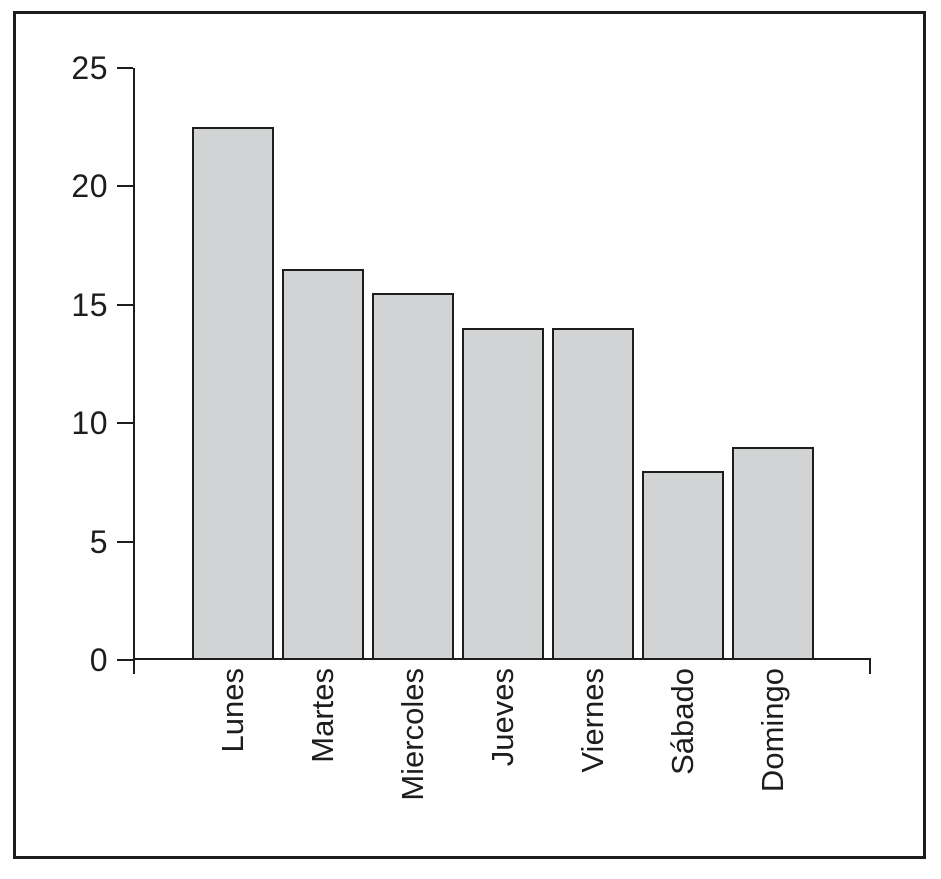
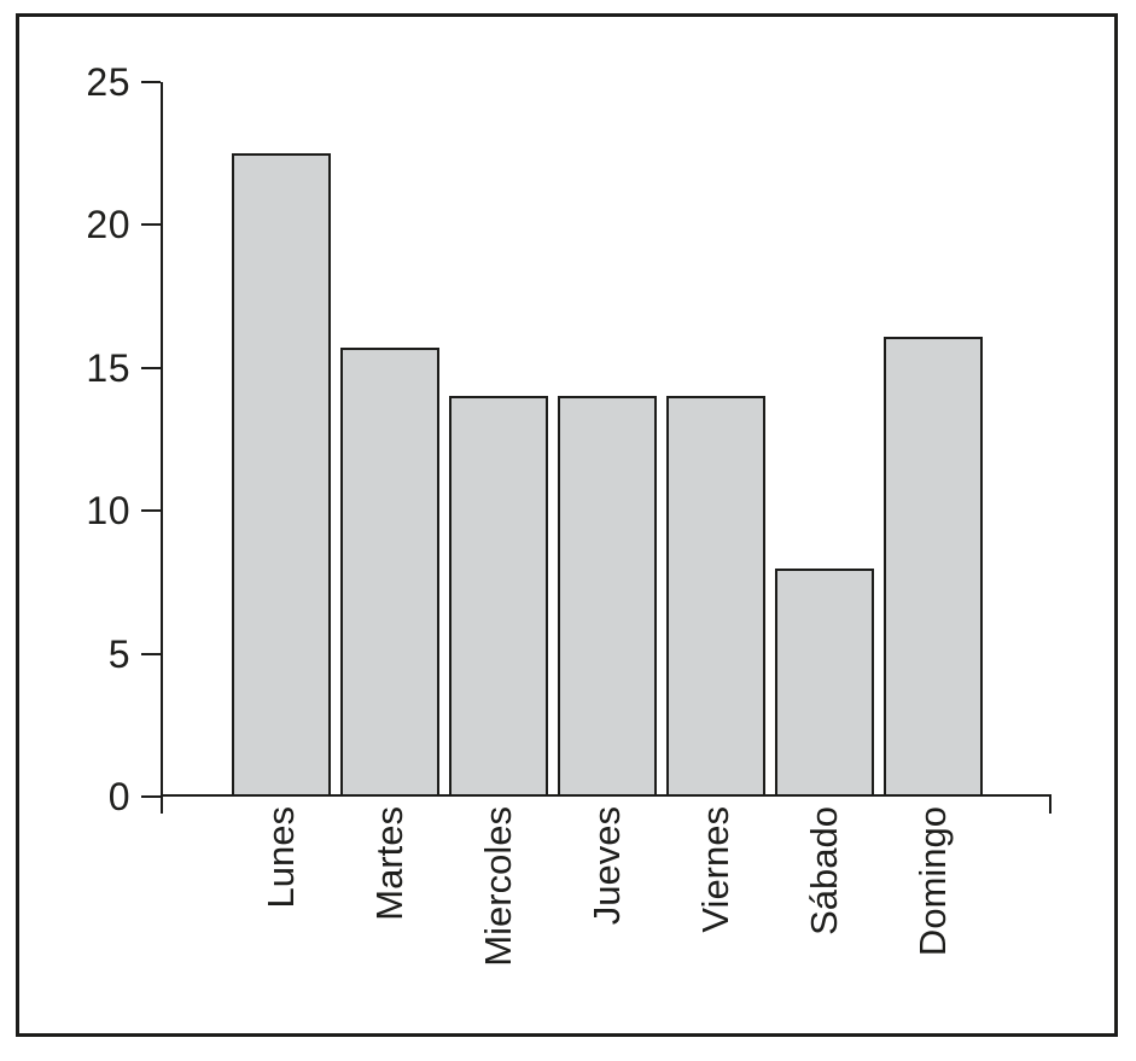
Martes: 16.5 -> 15.7
Miercoles: 15.5 -> 14.0
Domingo: 9.0 -> 16.1
